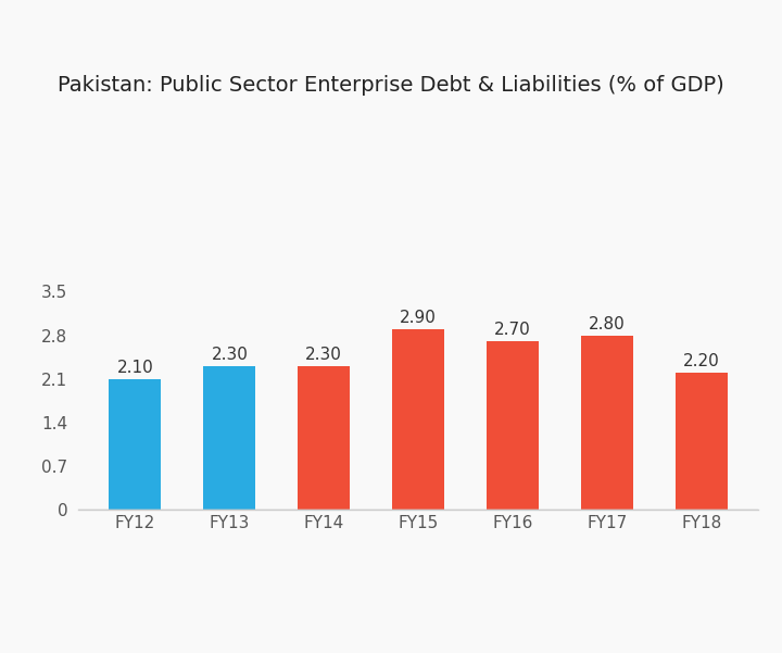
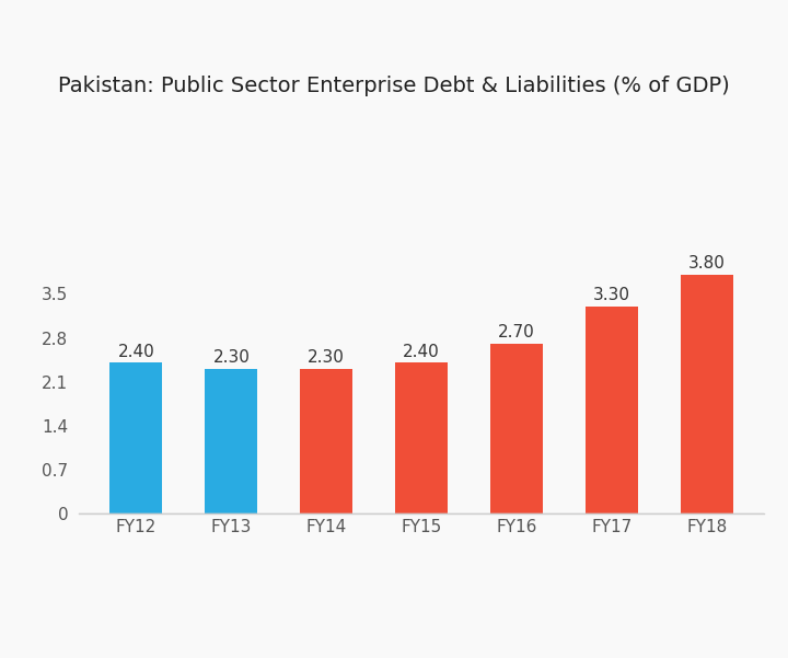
FY12: 2.10 -> 2.40
FY15: 2.90 -> 2.40
FY17: 2.80 -> 3.30
FY18: 2.20 -> 3.80
